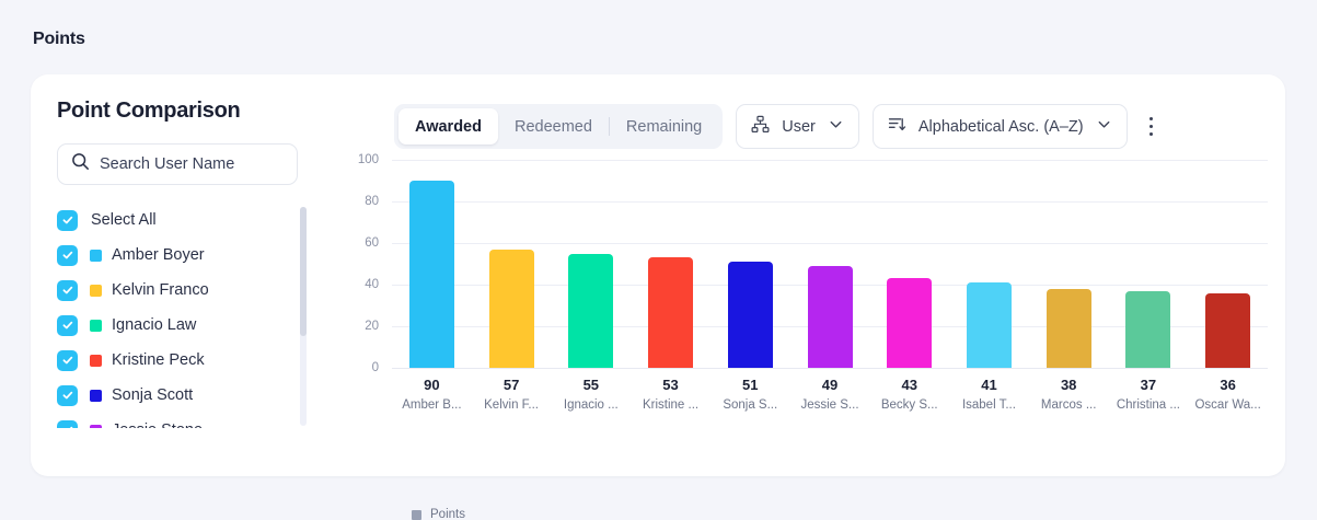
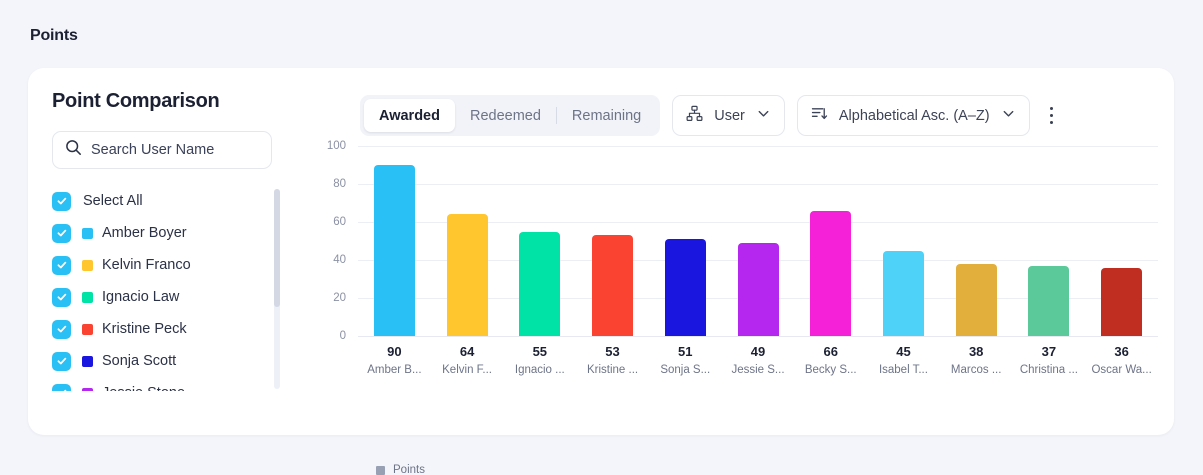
Kelvin F...: 57 -> 64
Becky S...: 43 -> 66
Isabel T...: 41 -> 45
